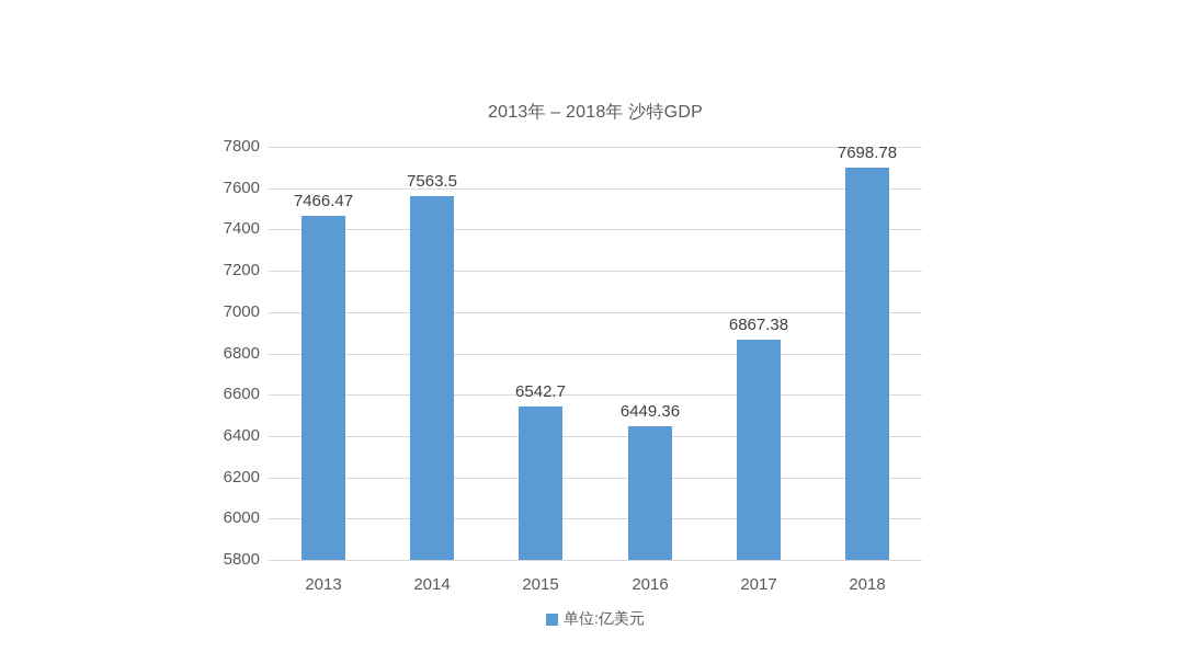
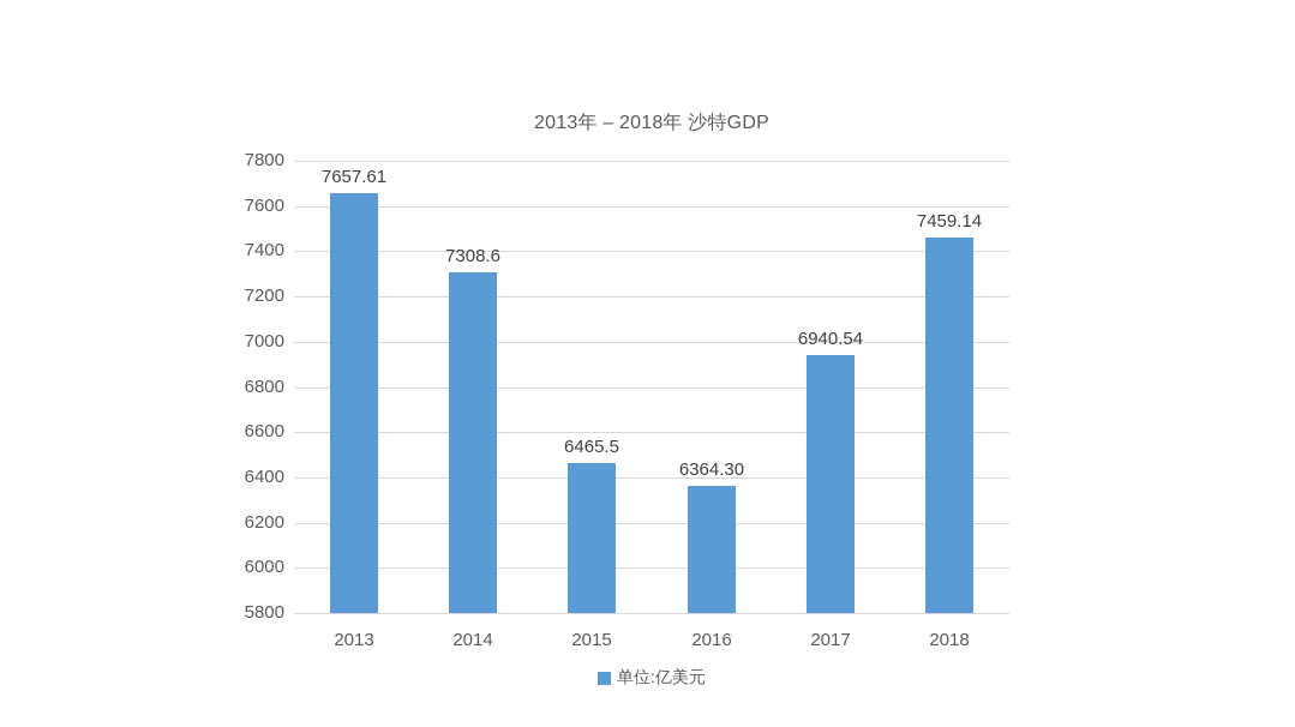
2013: 7466.47 -> 7657.61
2014: 7563.5 -> 7308.6
2015: 6542.7 -> 6465.5
2016: 6449.36 -> 6364.30
2017: 6867.38 -> 6940.54
2018: 7698.78 -> 7459.14
